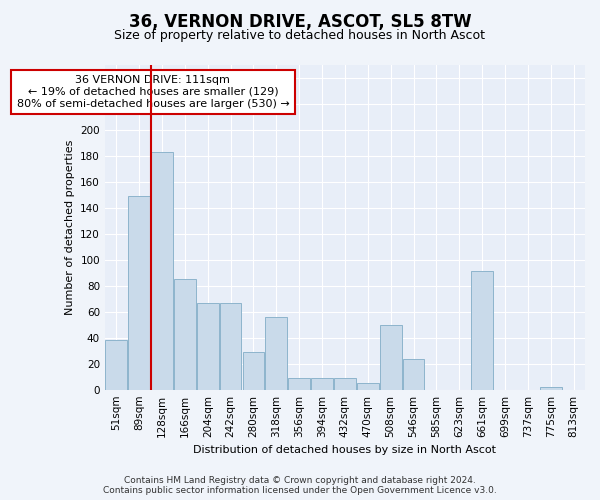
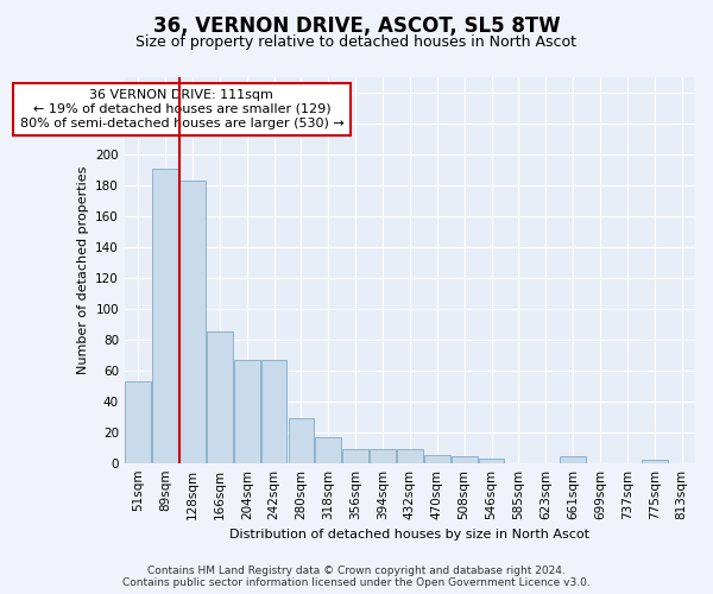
51sqm: 38 -> 53
89sqm: 149 -> 191
318sqm: 56 -> 17
508sqm: 50 -> 4
546sqm: 24 -> 3
661sqm: 91 -> 4
